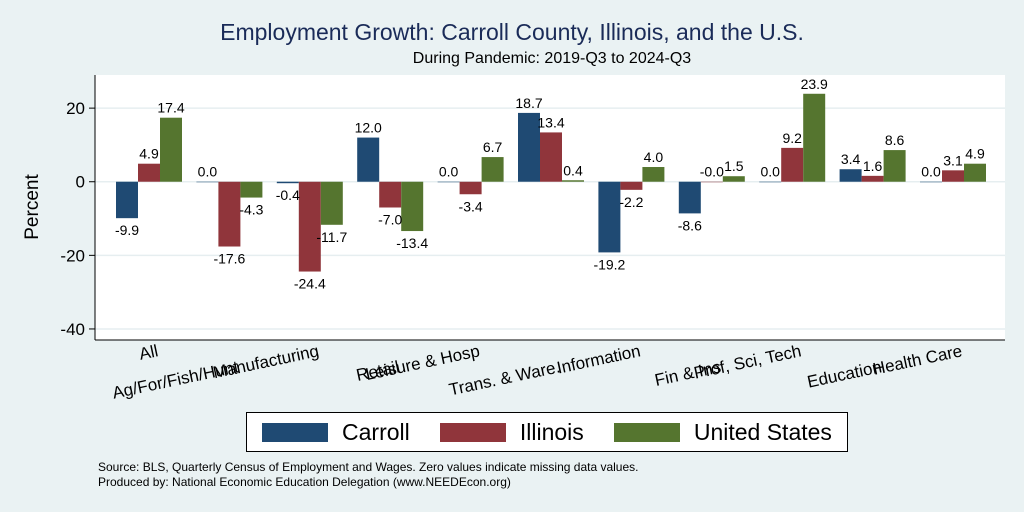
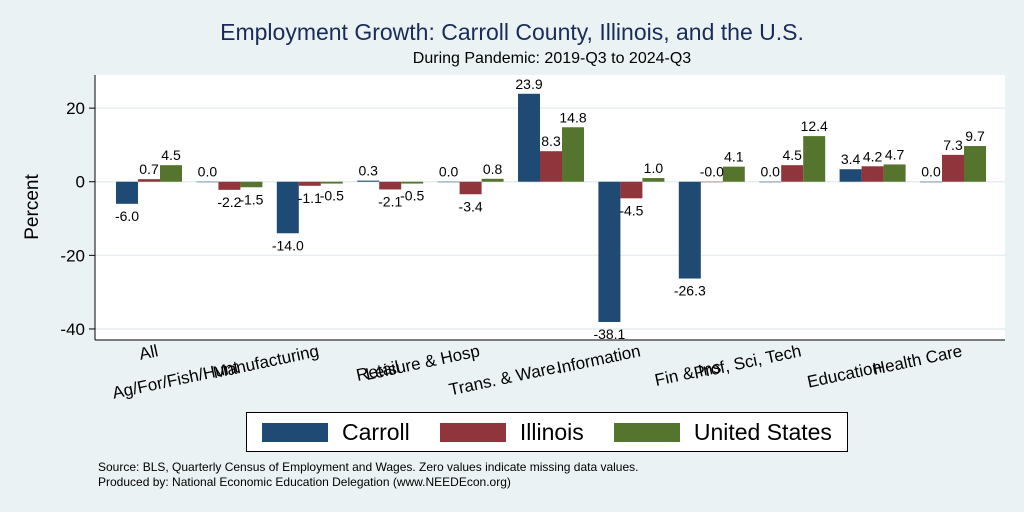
Carroll/All: -9.9 -> -6.0
Illinois/All: 4.9 -> 0.7
United States/All: 17.4 -> 4.5
Illinois/Ag/For/Fish/Hunt: -17.6 -> -2.2
United States/Ag/For/Fish/Hunt: -4.3 -> -1.5
Carroll/Manufacturing: -0.4 -> -14.0
Illinois/Manufacturing: -24.4 -> -1.1
United States/Manufacturing: -11.7 -> -0.5
Carroll/Retail: 12.0 -> 0.3
Illinois/Retail: -7.0 -> -2.1
United States/Retail: -13.4 -> -0.5
United States/Leisure & Hosp: 6.7 -> 0.8
Carroll/Trans. & Ware.: 18.7 -> 23.9
Illinois/Trans. & Ware.: 13.4 -> 8.3
United States/Trans. & Ware.: 0.4 -> 14.8
Carroll/Information: -19.2 -> -38.1
Illinois/Information: -2.2 -> -4.5
United States/Information: 4.0 -> 1.0
Carroll/Fin & Ins: -8.6 -> -26.3
United States/Fin & Ins: 1.5 -> 4.1
Illinois/Prof, Sci, Tech: 9.2 -> 4.5
United States/Prof, Sci, Tech: 23.9 -> 12.4
Illinois/Education: 1.6 -> 4.2
United States/Education: 8.6 -> 4.7
Illinois/Health Care: 3.1 -> 7.3
United States/Health Care: 4.9 -> 9.7
